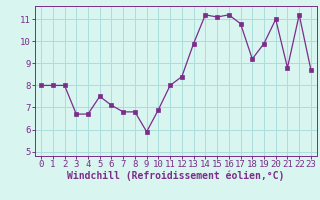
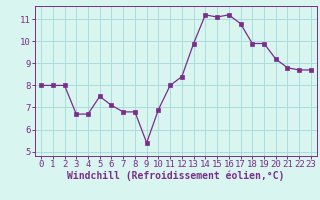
9: 5.9 -> 5.4
18: 9.2 -> 9.9
20: 11.0 -> 9.2
22: 11.2 -> 8.7
